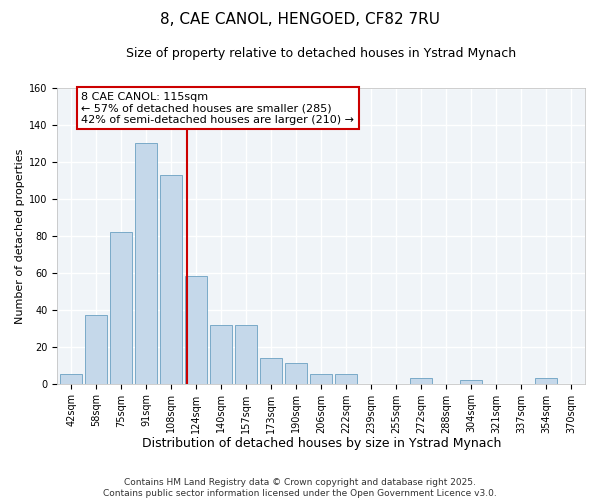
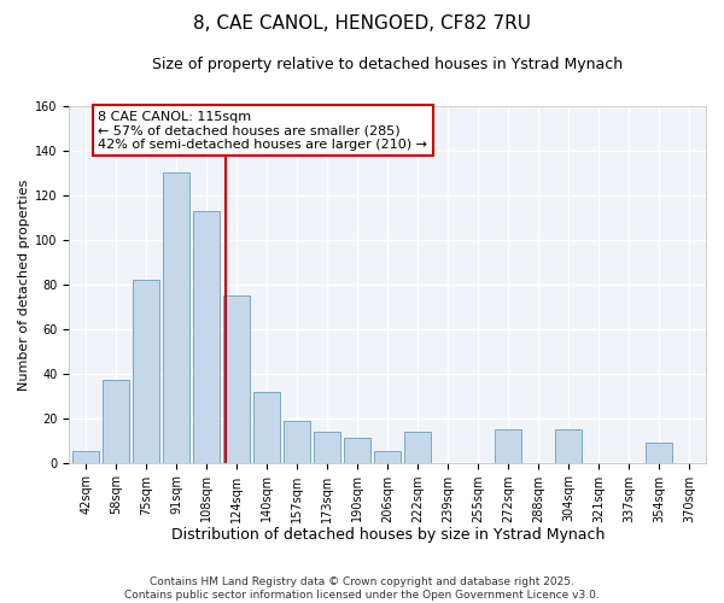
124sqm: 58 -> 75
157sqm: 32 -> 19
222sqm: 5 -> 14
272sqm: 3 -> 15
304sqm: 2 -> 15
354sqm: 3 -> 9
